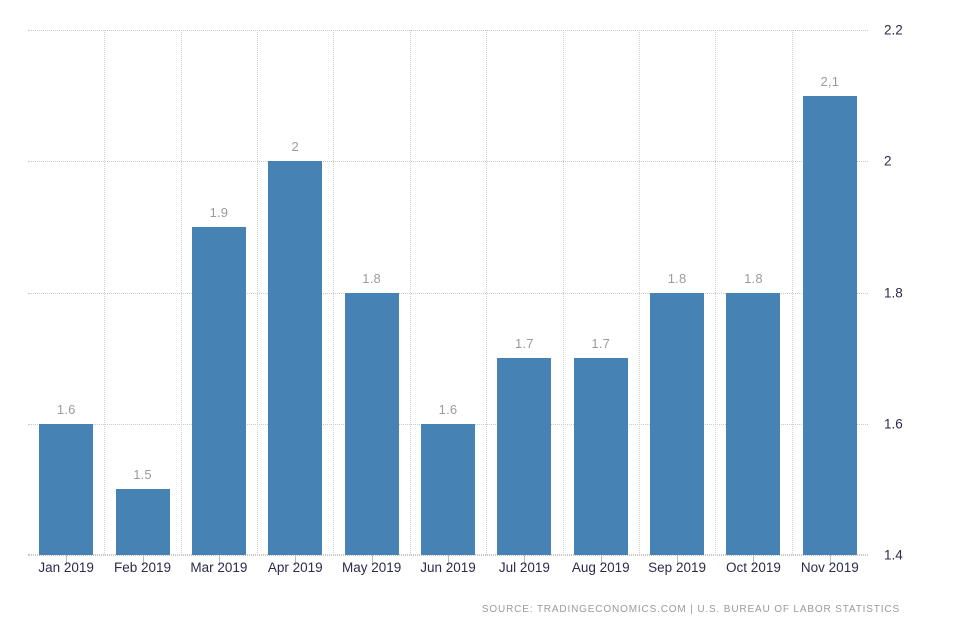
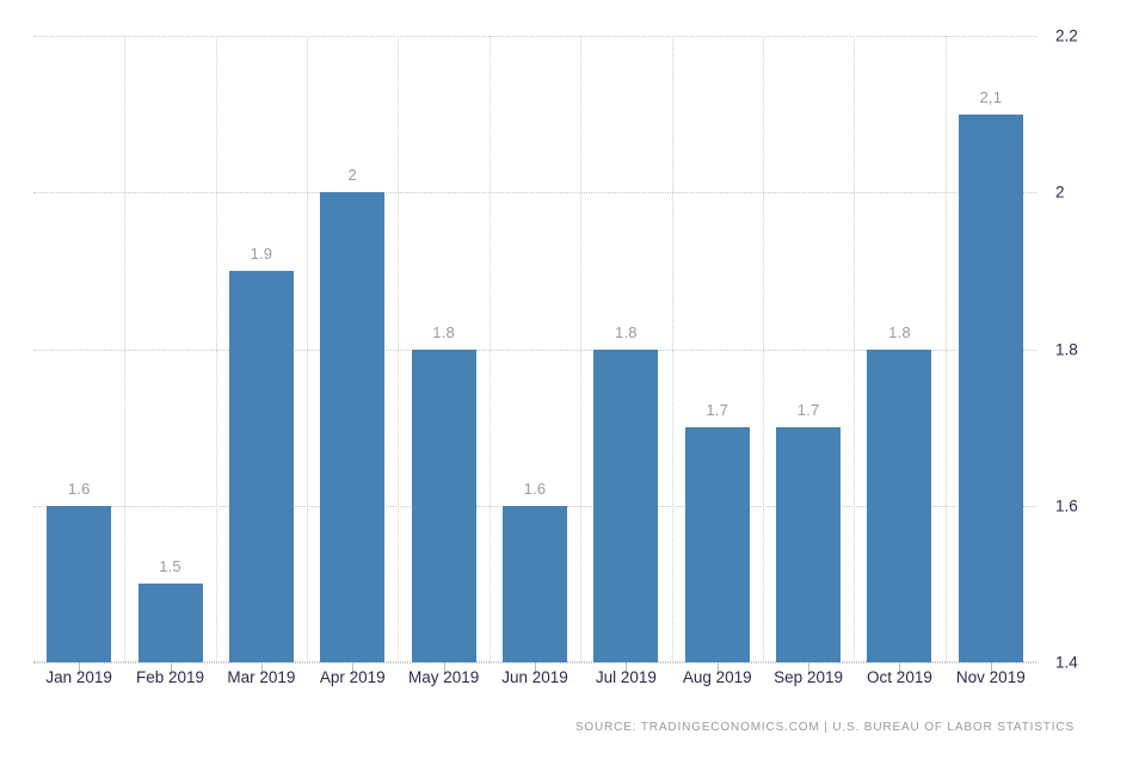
Jul 2019: 1.7 -> 1.8
Sep 2019: 1.8 -> 1.7
